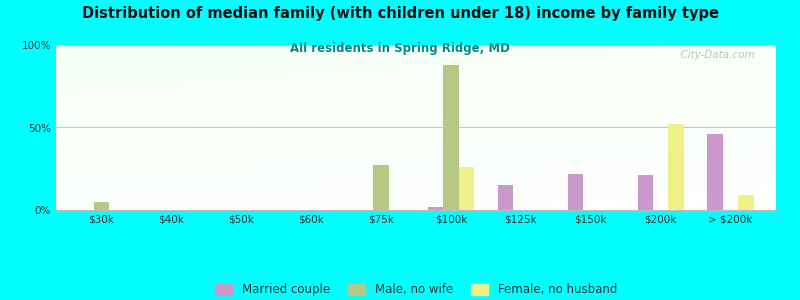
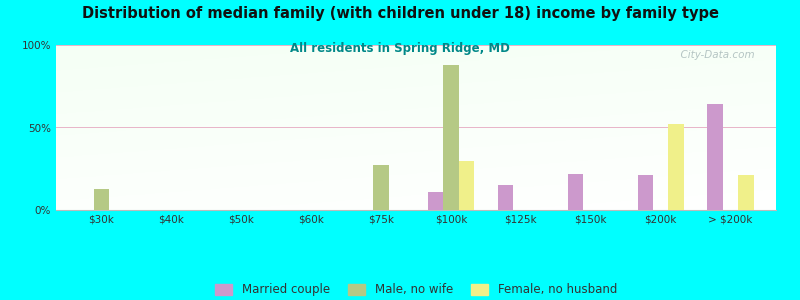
Male, no wife/$30k: 5% -> 13%
Married couple/$100k: 2% -> 11%
Female, no husband/$100k: 26% -> 30%
Married couple/> $200k: 46% -> 64%
Female, no husband/> $200k: 9% -> 21%
